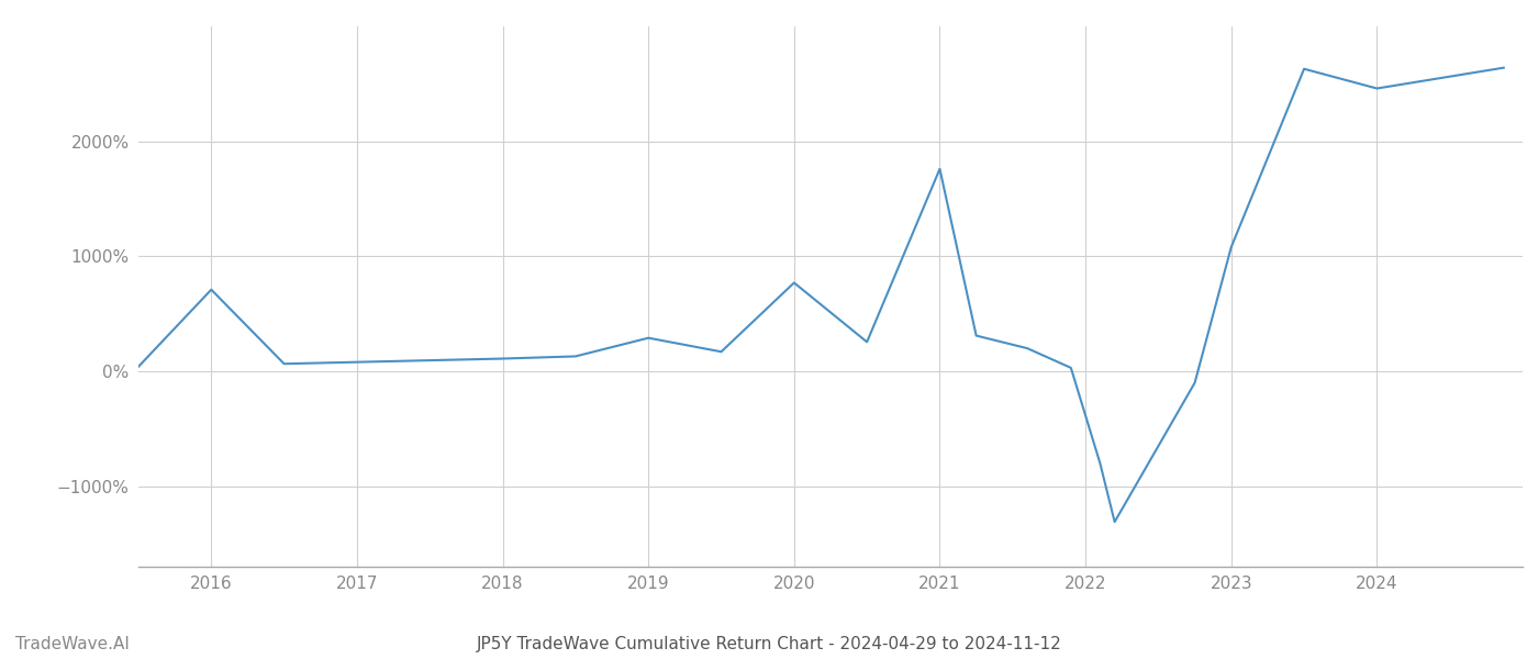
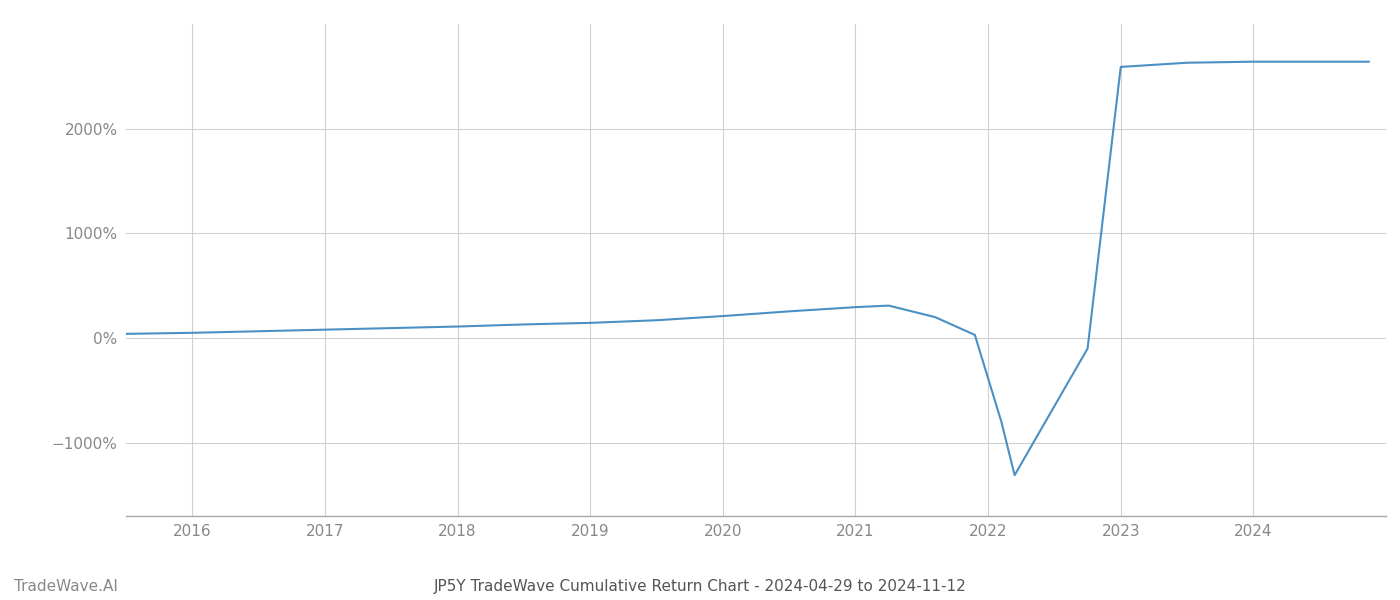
2016: 710% -> 50%
2019: 290% -> 140%
2020: 770% -> 210%
2021: 1760% -> 300%
2023: 1080% -> 2590%
2024: 2460% -> 2640%
